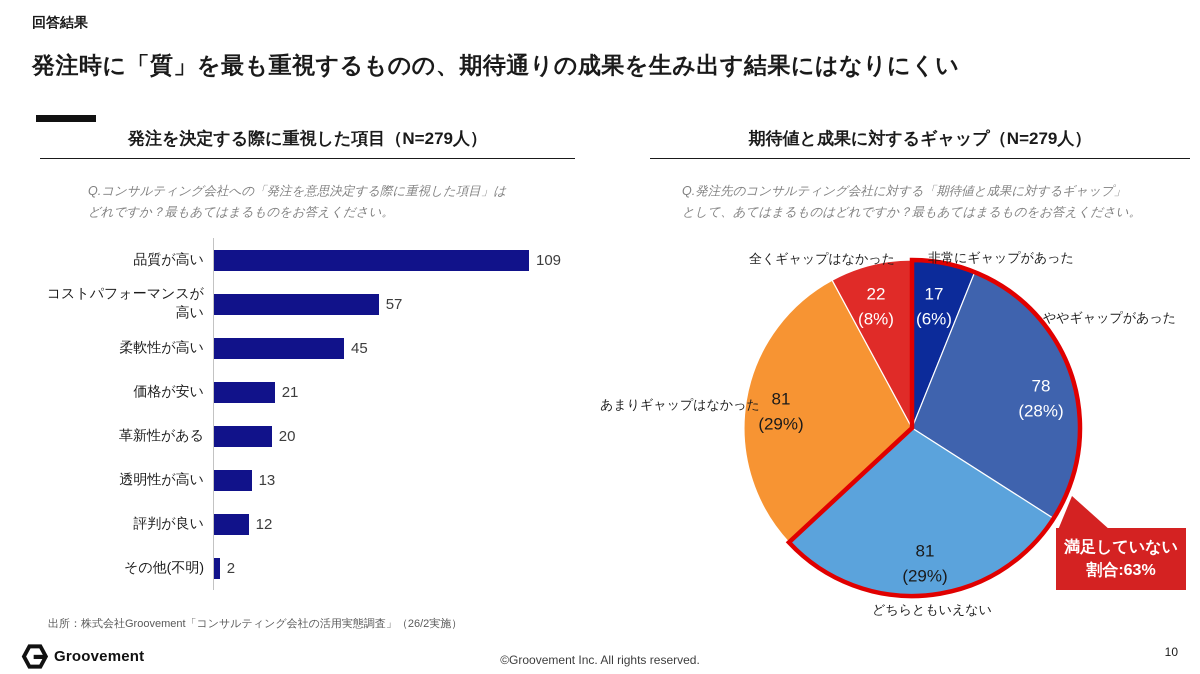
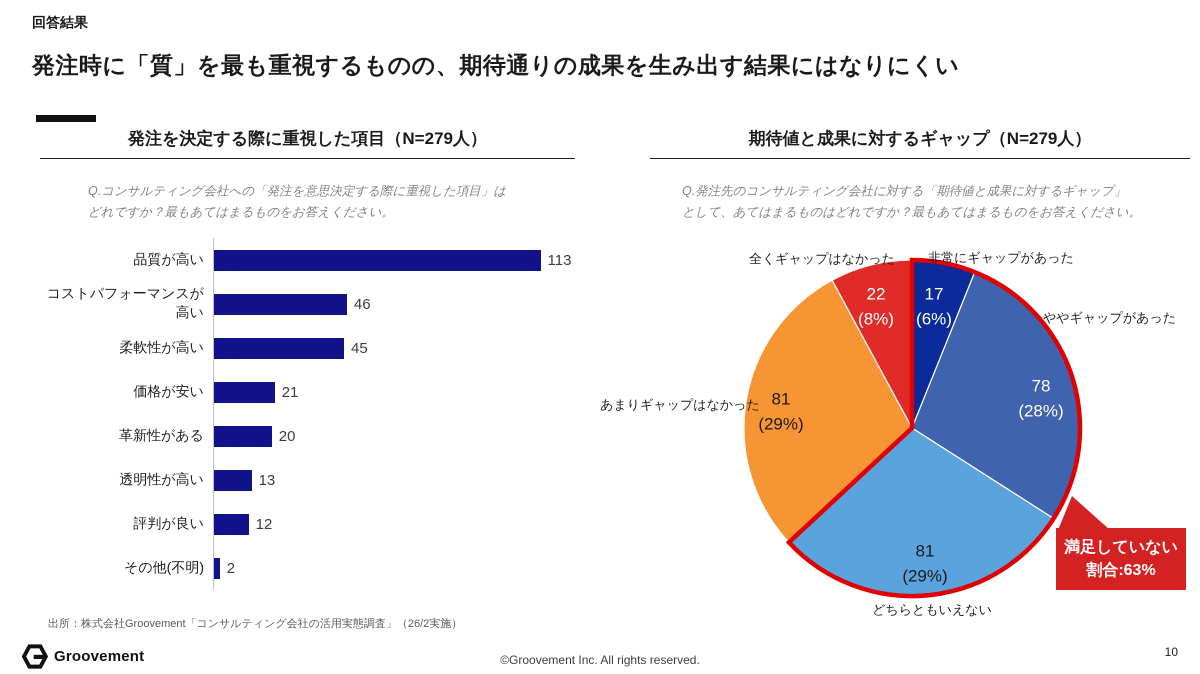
発注を決定する際に重視した項目（N=279人）/品質が高い: 109 -> 113
発注を決定する際に重視した項目（N=279人）/コストパフォーマンスが高い: 57 -> 46
